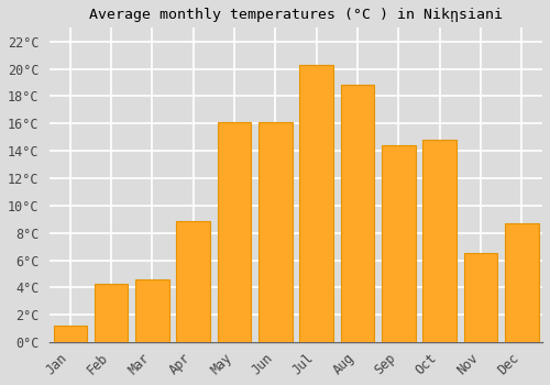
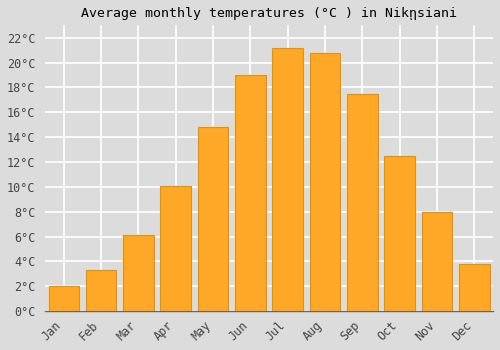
Jan: 1.2°C -> 2.0°C
Feb: 4.3°C -> 3.3°C
Mar: 4.6°C -> 6.1°C
Apr: 8.9°C -> 10.1°C
May: 16.1°C -> 14.8°C
Jun: 16.1°C -> 19.0°C
Jul: 20.3°C -> 21.2°C
Aug: 18.8°C -> 20.8°C
Sep: 14.4°C -> 17.5°C
Oct: 14.8°C -> 12.5°C
Nov: 6.5°C -> 8.0°C
Dec: 8.7°C -> 3.8°C
